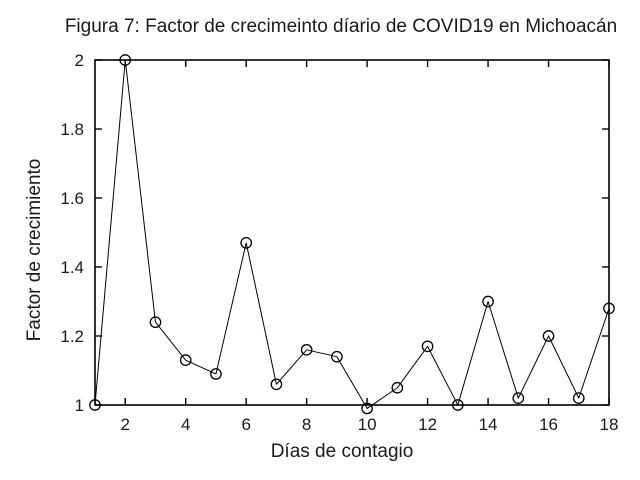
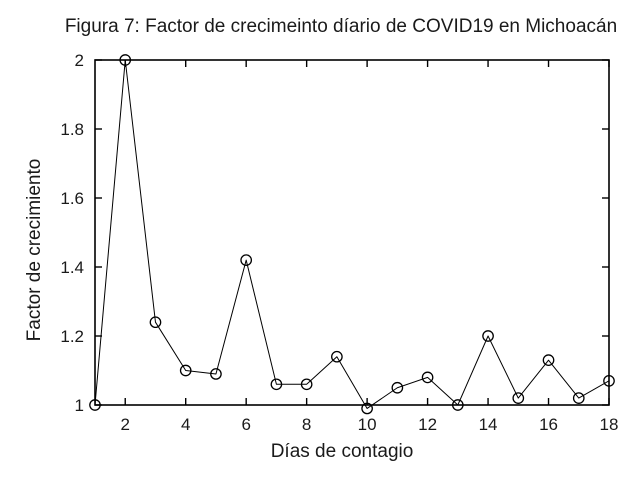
4: 1.13 -> 1.10
6: 1.47 -> 1.42
8: 1.16 -> 1.06
12: 1.17 -> 1.08
14: 1.30 -> 1.20
16: 1.20 -> 1.13
18: 1.28 -> 1.07
